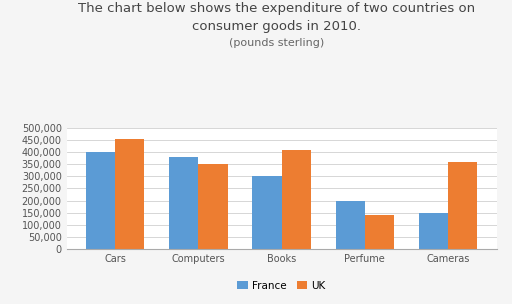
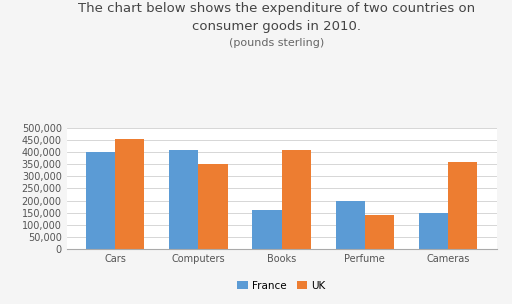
France/Computers: 380,000 -> 410,000
France/Books: 300,000 -> 160,000
